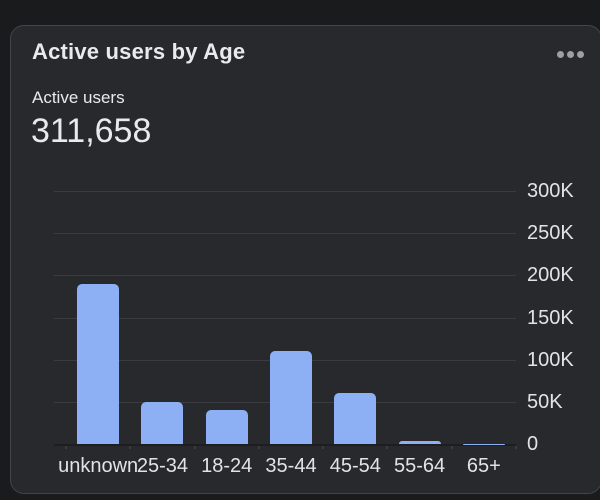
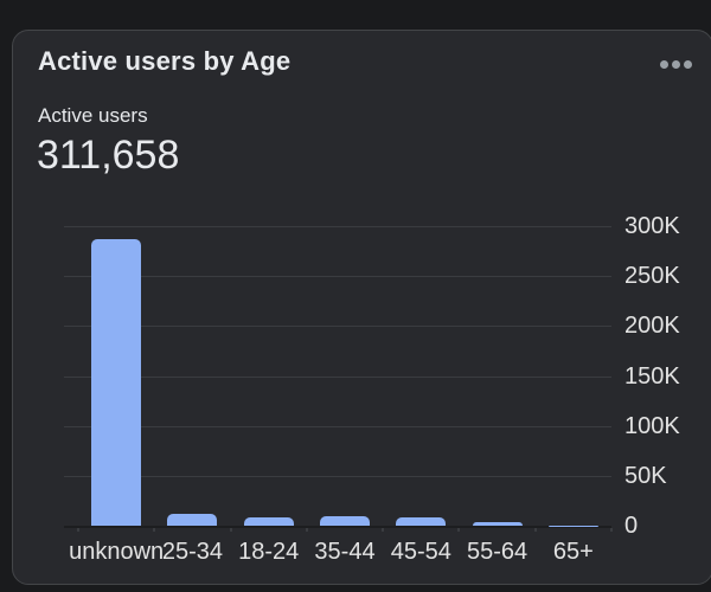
unknown: 190K -> 290K
25-34: 50K -> 10K
18-24: 40K -> 10K
35-44: 110K -> 10K
45-54: 60K -> 10K
